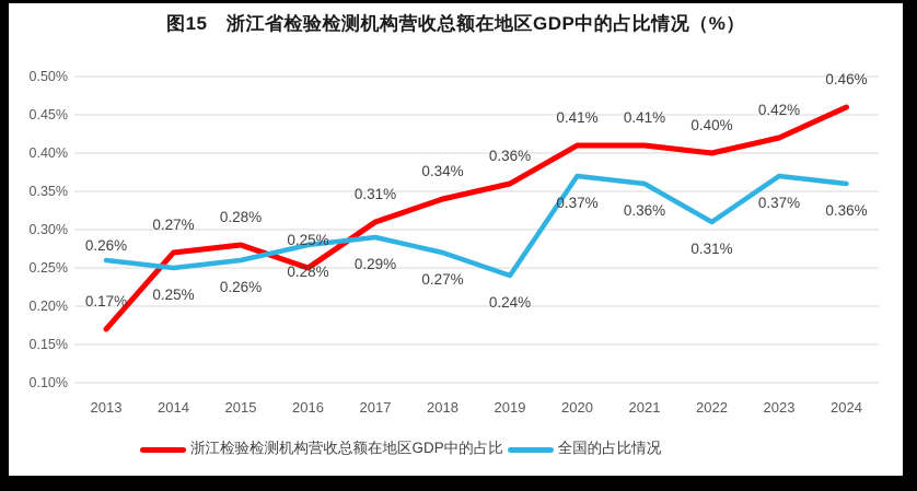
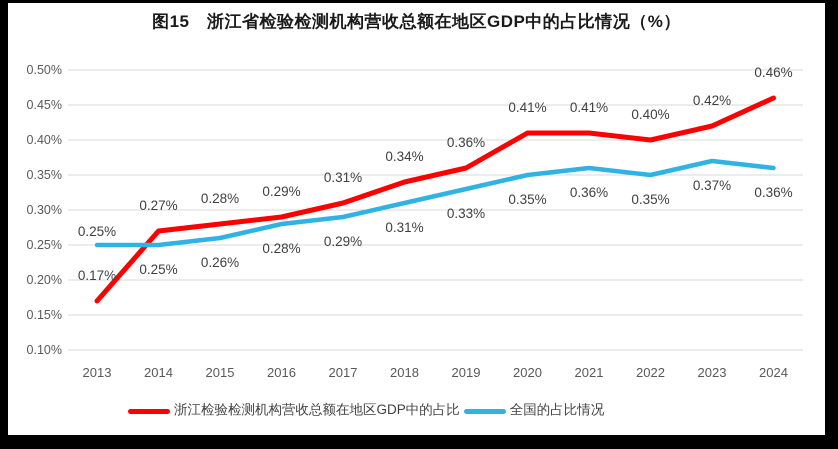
全国的占比情况/2013: 0.26% -> 0.25%
浙江检验检测机构营收总额在地区GDP中的占比/2016: 0.25% -> 0.29%
全国的占比情况/2018: 0.27% -> 0.31%
全国的占比情况/2019: 0.24% -> 0.33%
全国的占比情况/2020: 0.37% -> 0.35%
全国的占比情况/2022: 0.31% -> 0.35%
